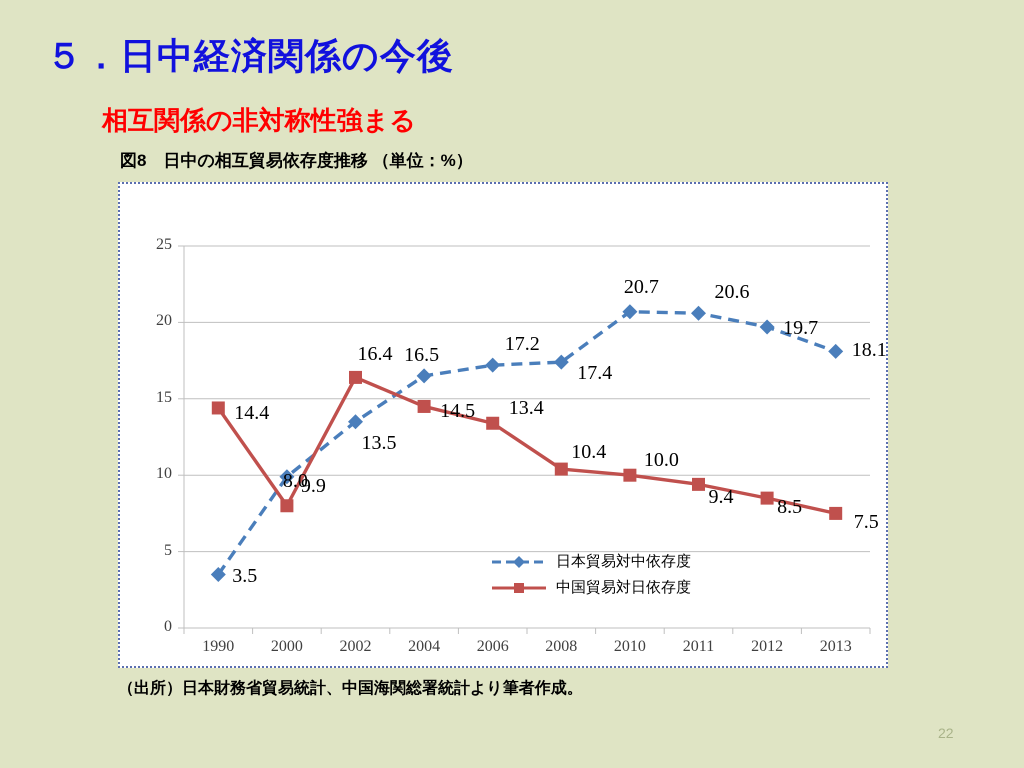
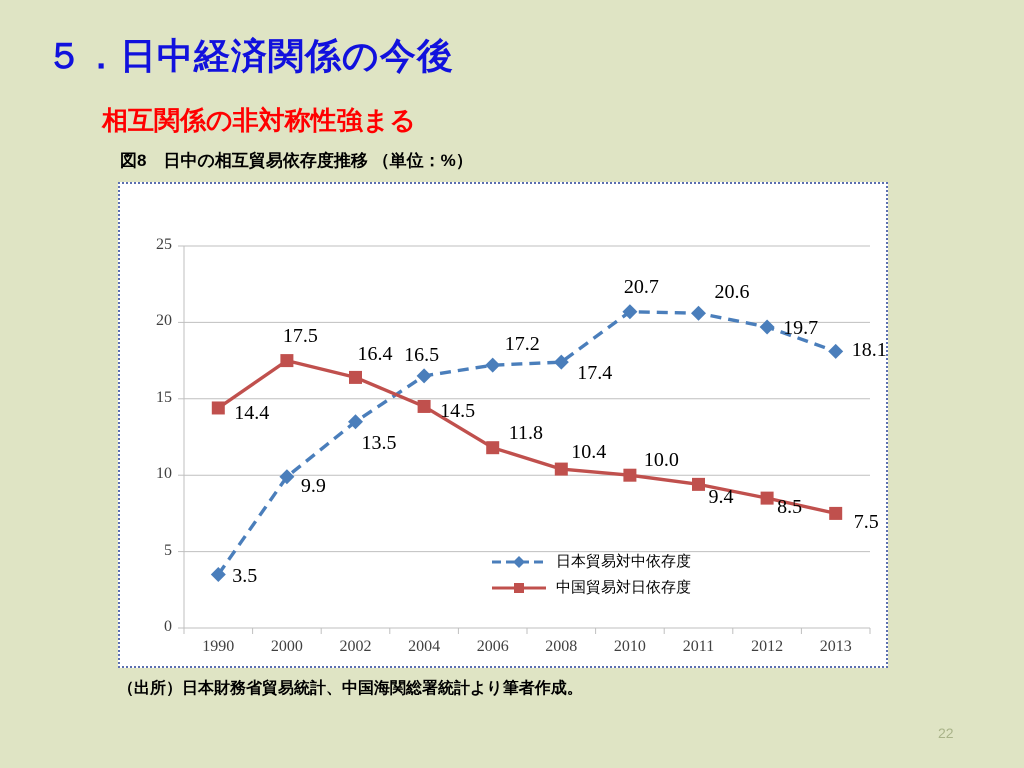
中国貿易対日依存度/2000: 8.0 -> 17.5
中国貿易対日依存度/2006: 13.4 -> 11.8
